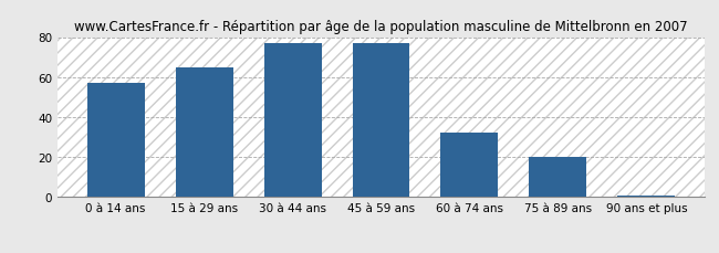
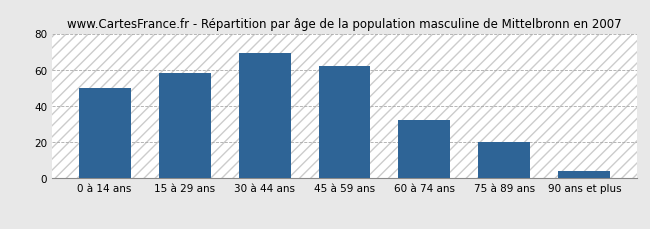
0 à 14 ans: 57 -> 50
15 à 29 ans: 65 -> 58
30 à 44 ans: 77 -> 69
45 à 59 ans: 77 -> 62
90 ans et plus: 1 -> 4
